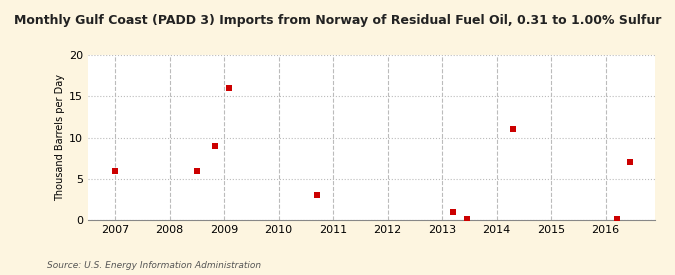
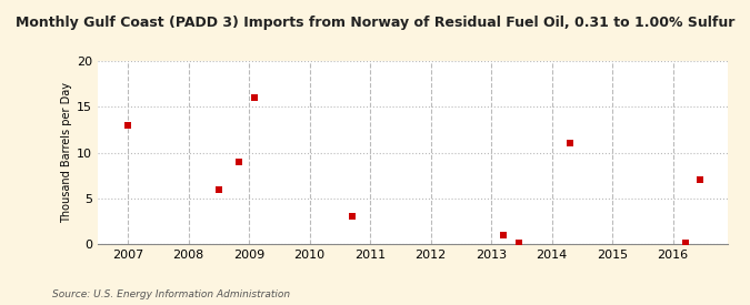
2007: 6.0 -> 13.0
